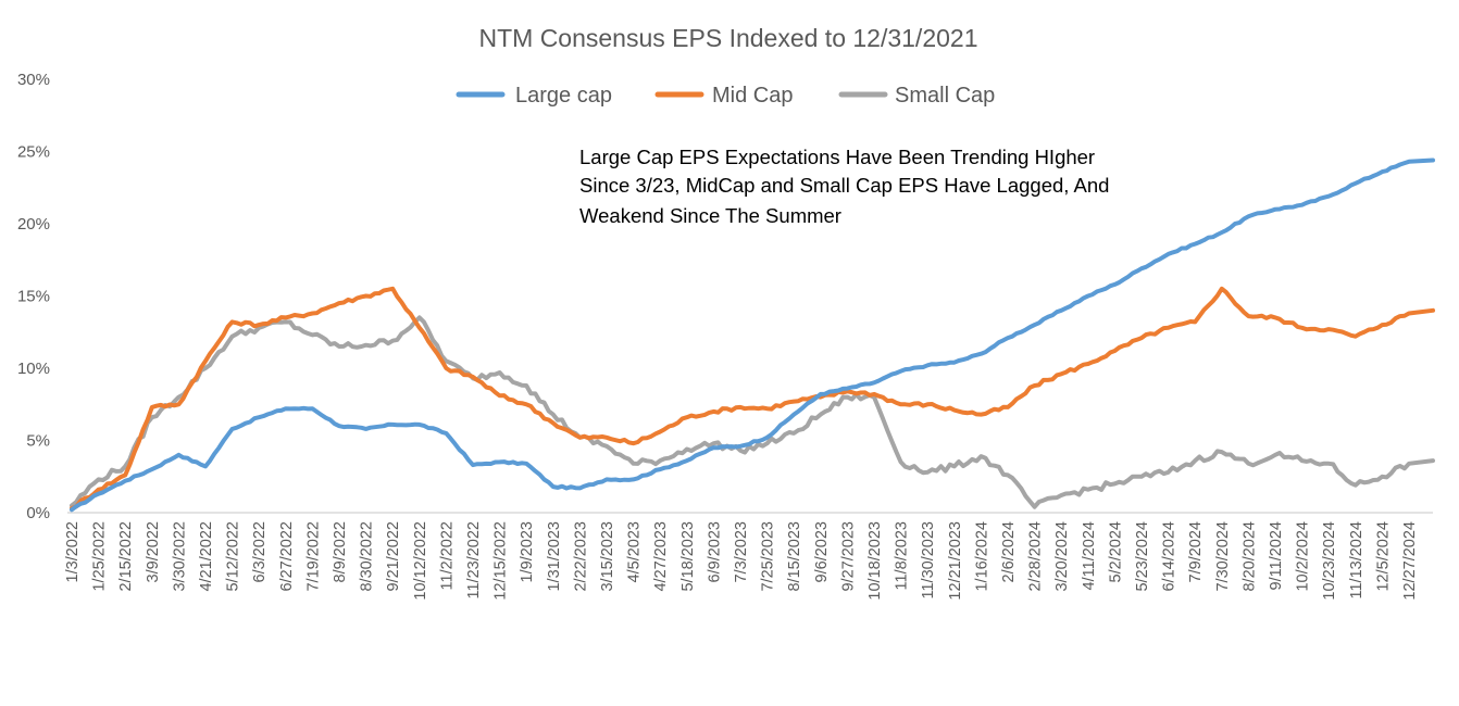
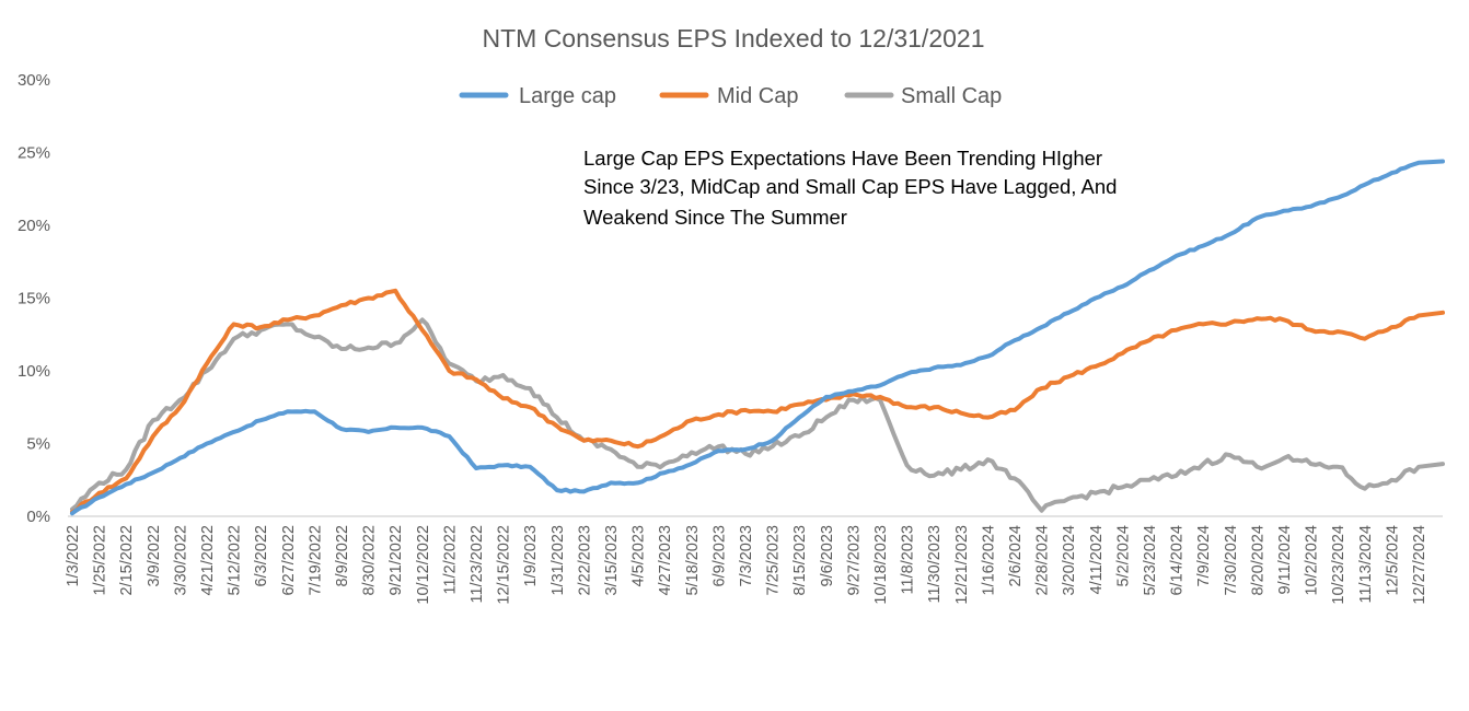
Mid Cap/3/9/2022: 7.3% -> 5.5%
Large cap/4/21/2022: 3.2% -> 5.0%
Mid Cap/7/30/2024: 15.5% -> 13.3%
